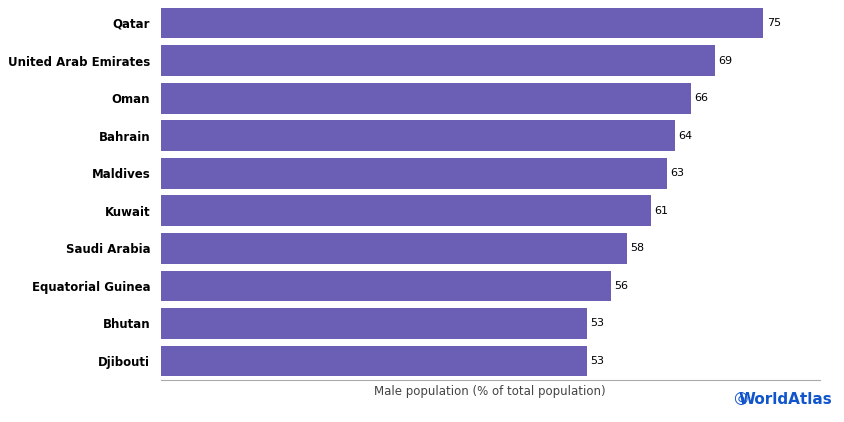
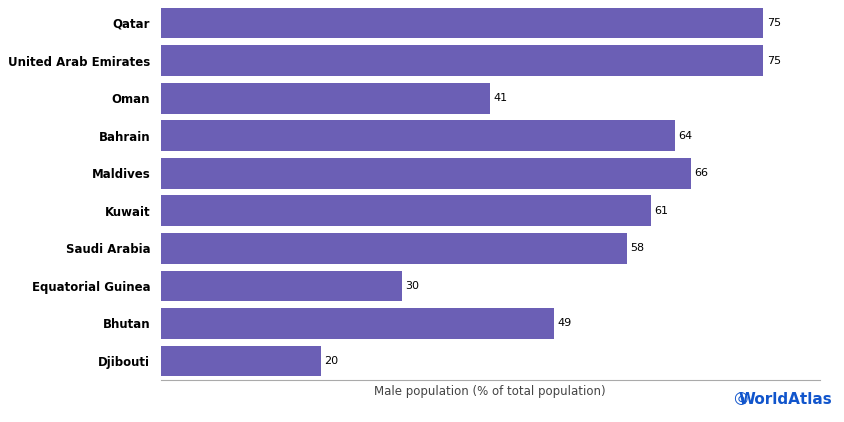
United Arab Emirates: 69 -> 75
Oman: 66 -> 41
Maldives: 63 -> 66
Equatorial Guinea: 56 -> 30
Bhutan: 53 -> 49
Djibouti: 53 -> 20
